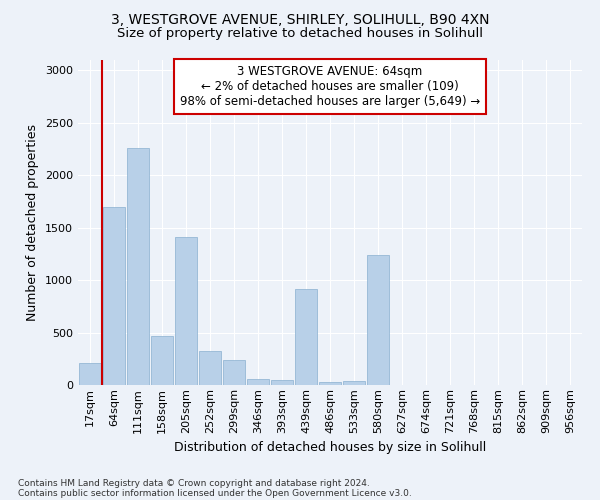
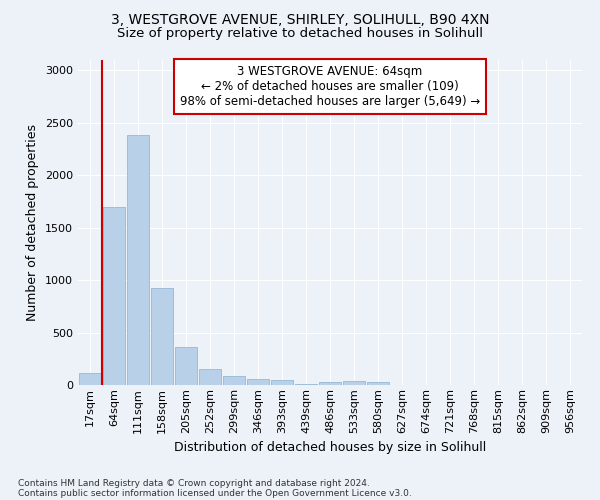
17sqm: 210 -> 120
111sqm: 2260 -> 2380
158sqm: 470 -> 930
205sqm: 1410 -> 360
252sqm: 320 -> 160
299sqm: 240 -> 90
439sqm: 920 -> 0
580sqm: 1240 -> 30
